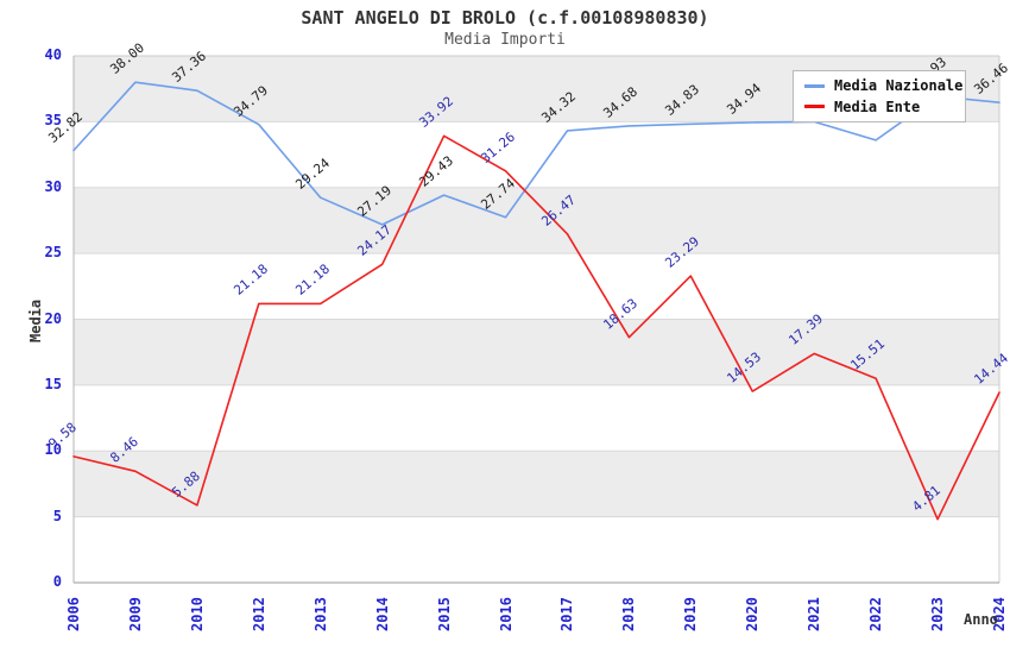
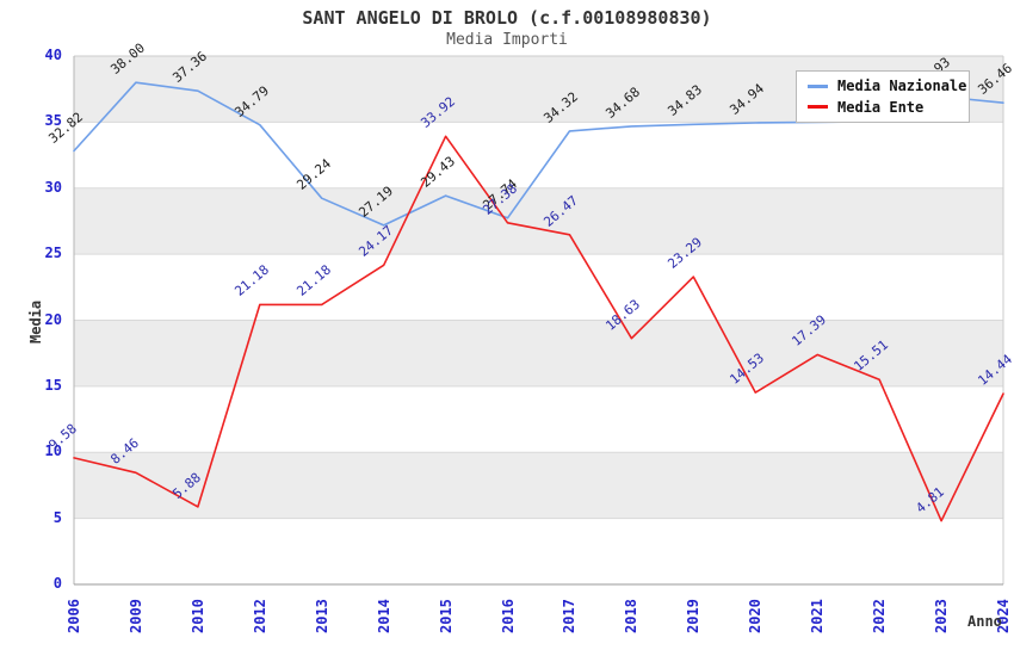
Media Ente/2016: 31.26 -> 27.38
Media Nazionale/2022: 33.6 -> 35.0
